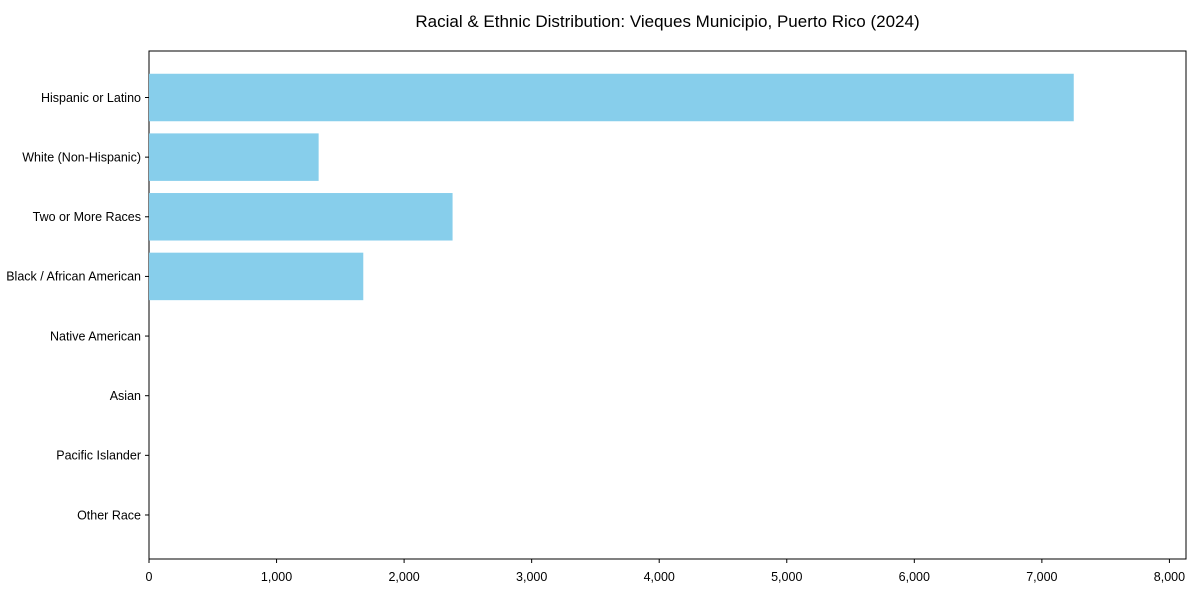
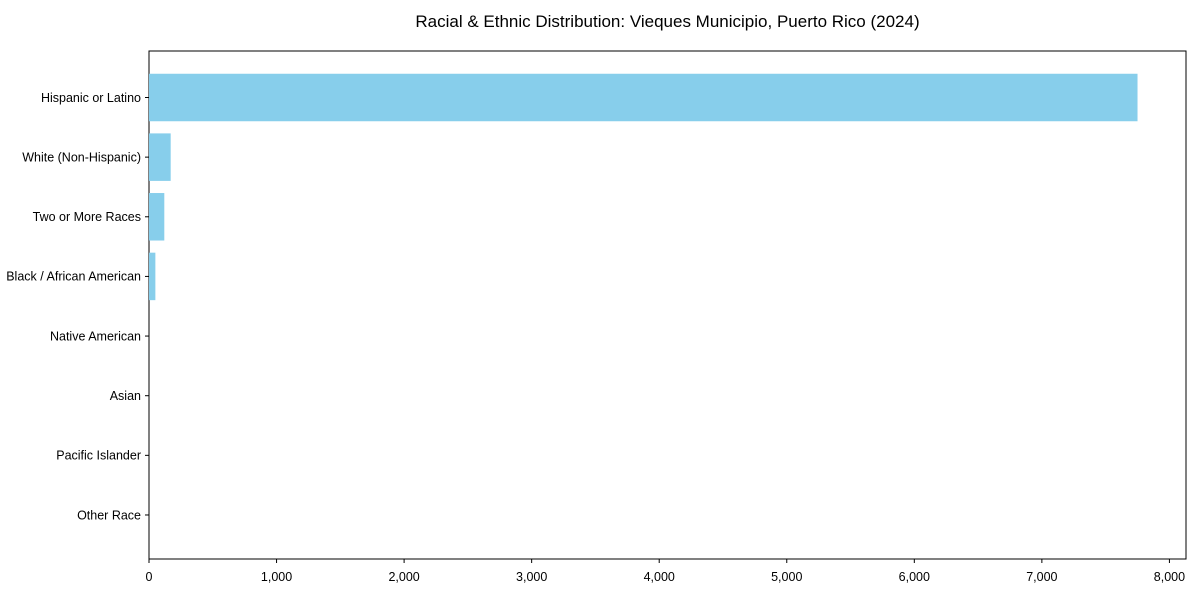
Hispanic or Latino: 7250 -> 7750
White (Non-Hispanic): 1330 -> 170
Two or More Races: 2380 -> 120
Black / African American: 1680 -> 50
